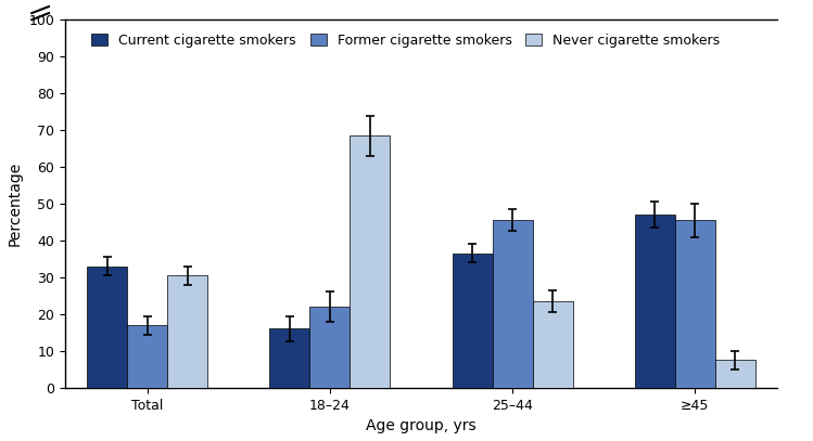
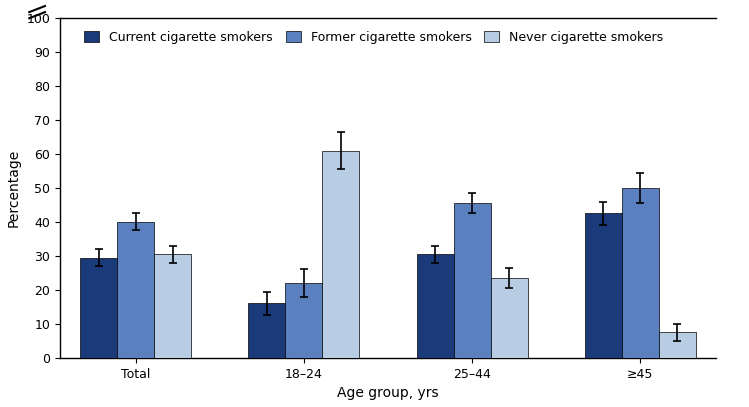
Current cigarette smokers/Total: 33.0 -> 29.5
Former cigarette smokers/Total: 17.0 -> 40.0
Never cigarette smokers/18–24: 68.5 -> 61.0
Current cigarette smokers/25–44: 36.5 -> 30.5
Current cigarette smokers/≥45: 47.0 -> 42.5
Former cigarette smokers/≥45: 45.5 -> 50.0
